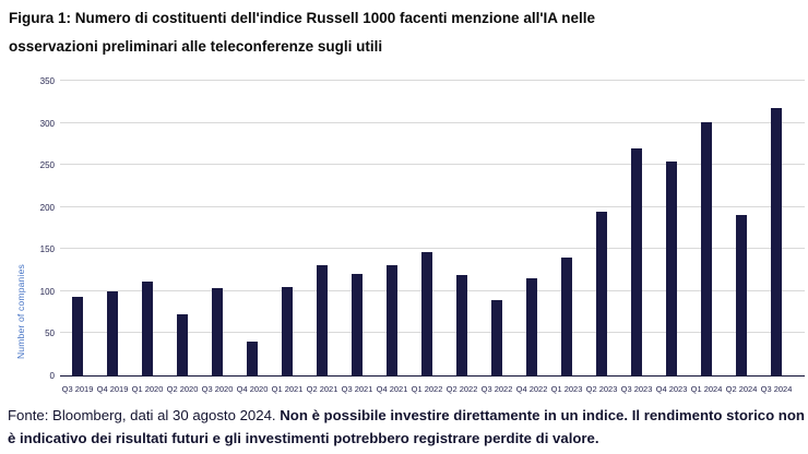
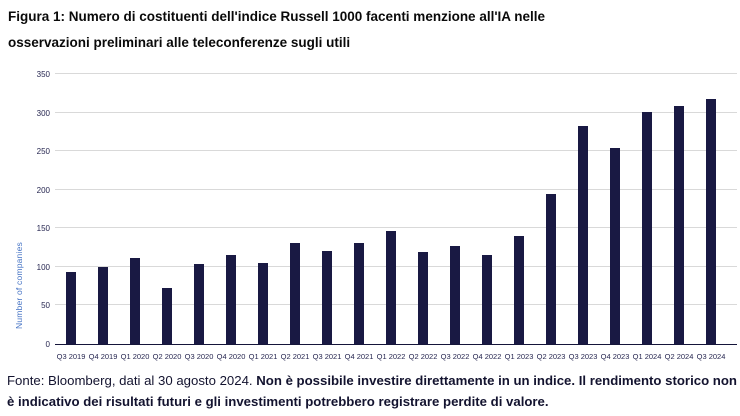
Q4 2020: 40 -> 120
Q3 2022: 90 -> 130
Q3 2023: 270 -> 280
Q2 2024: 190 -> 310
